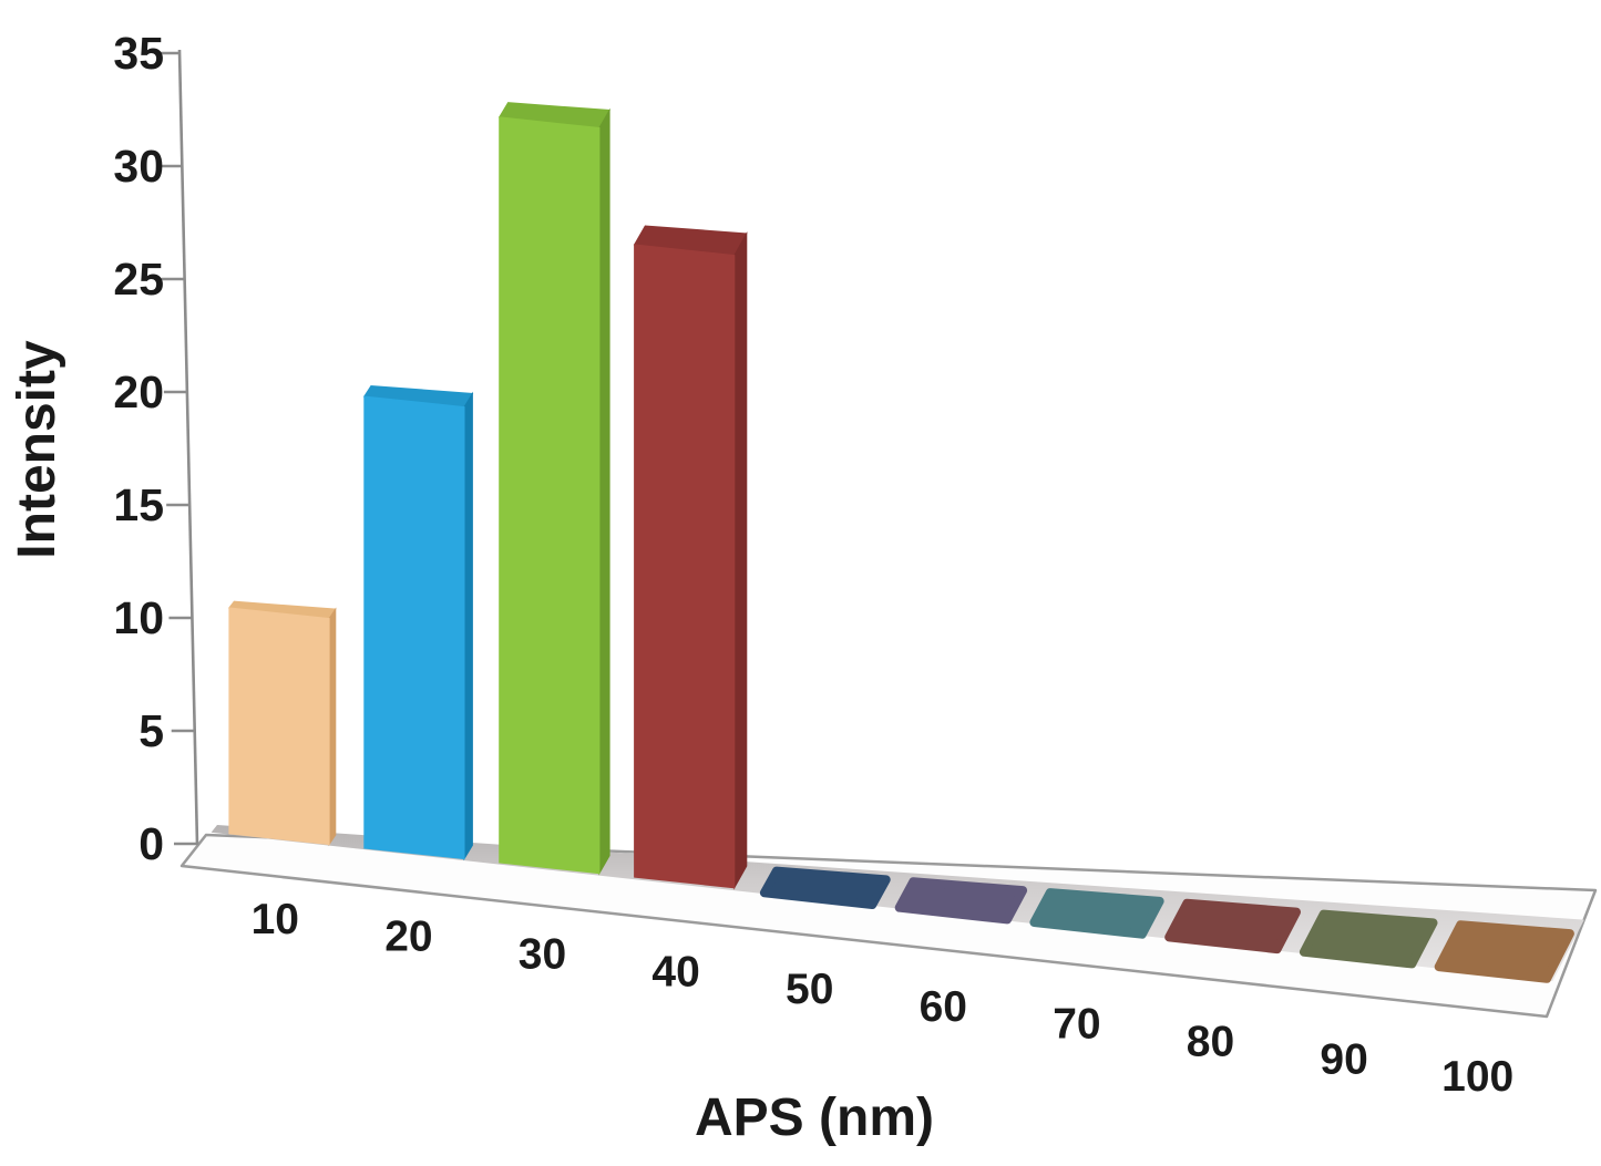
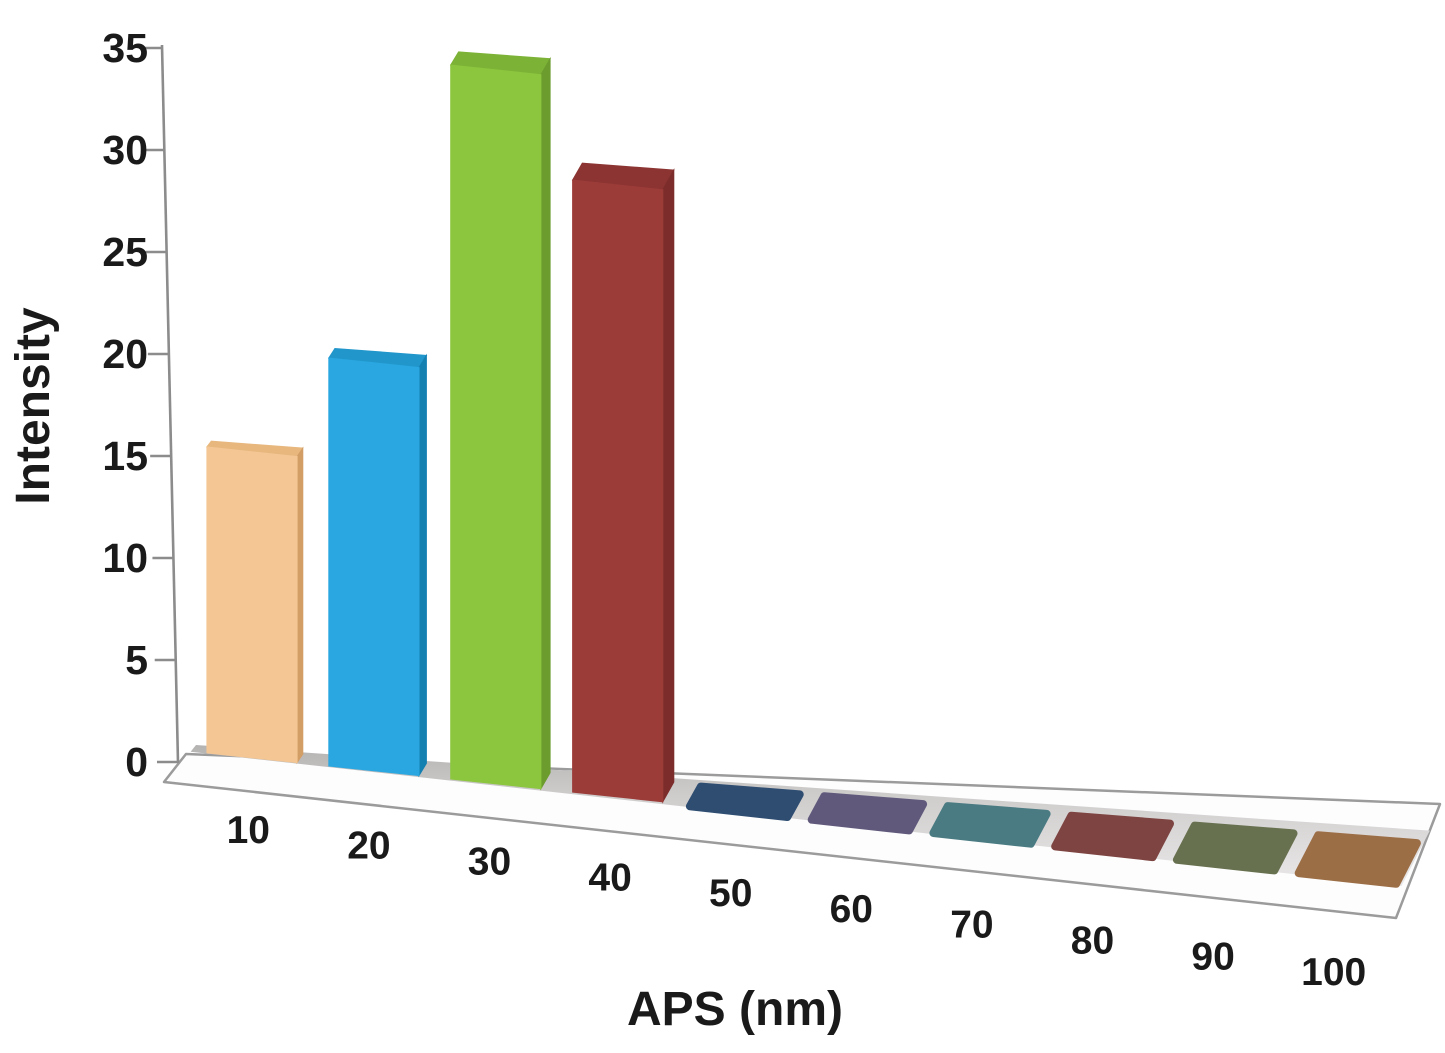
10: 10 -> 15
30: 33 -> 35
40: 28 -> 30
